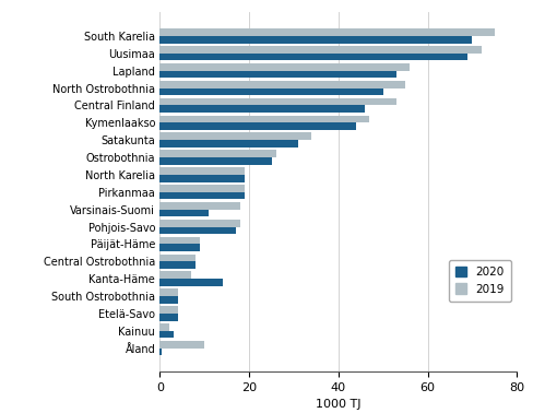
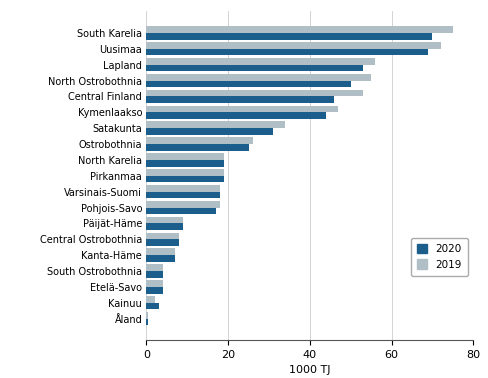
2020/Varsinais-Suomi: 11.0 -> 18.0
2020/Kanta-Häme: 14.0 -> 7.0
2019/Åland: 10.0 -> 0.3
